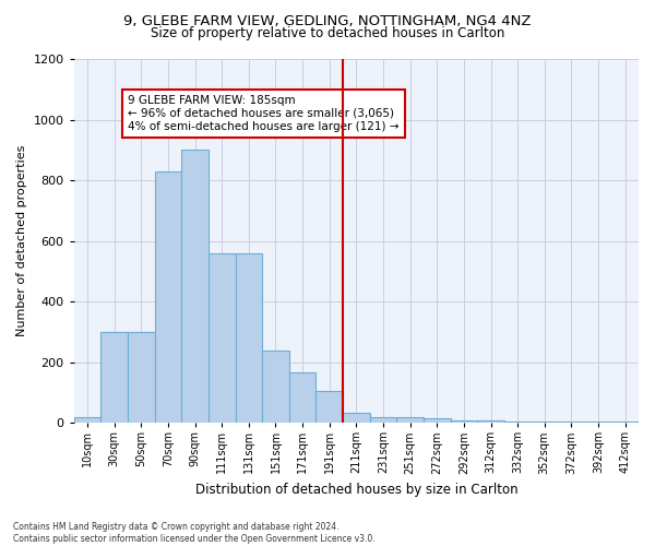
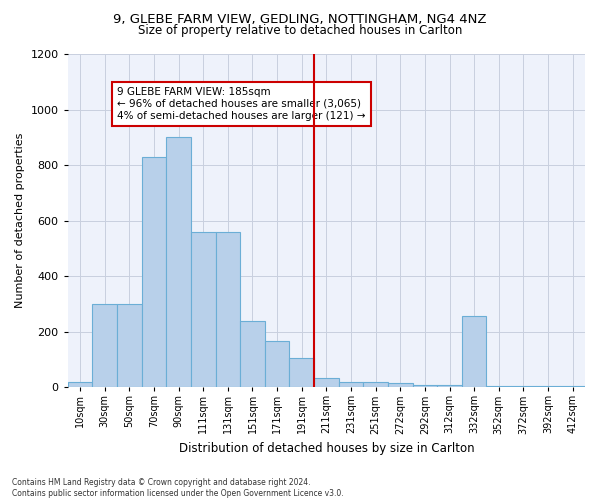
332sqm: 5 -> 255
